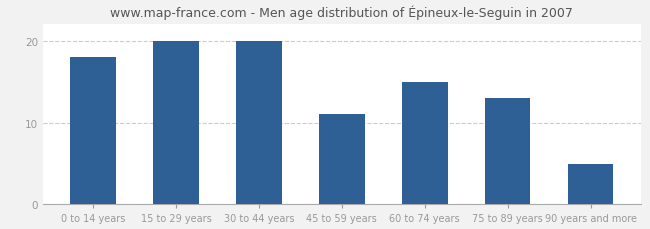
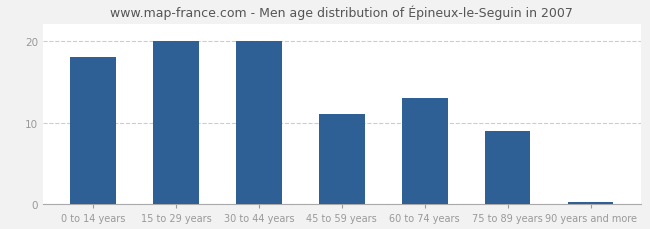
60 to 74 years: 15.0 -> 13.0
75 to 89 years: 13.0 -> 9.0
90 years and more: 5.0 -> 0.3
